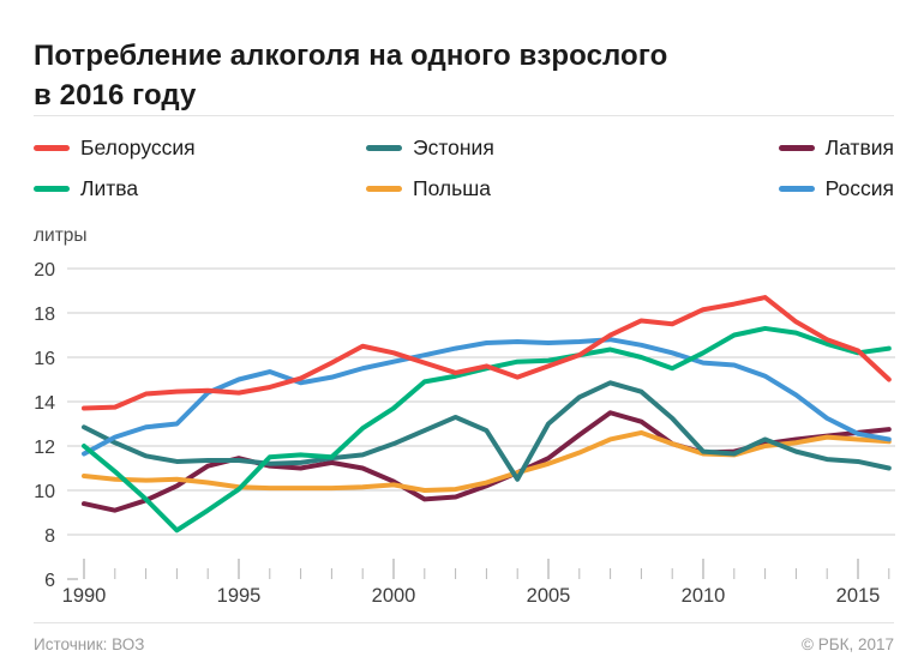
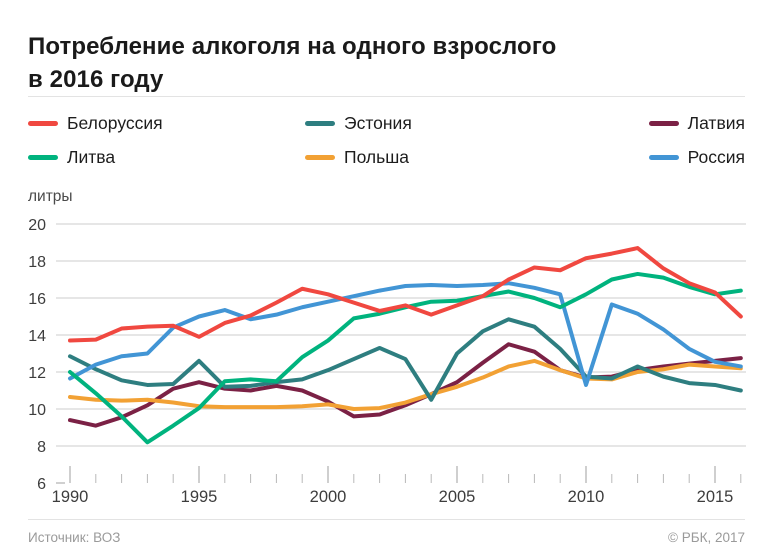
Эстония/1995: 11.3 -> 12.6
Белоруссия/1995: 14.4 -> 13.9
Россия/2010: 15.8 -> 11.3
